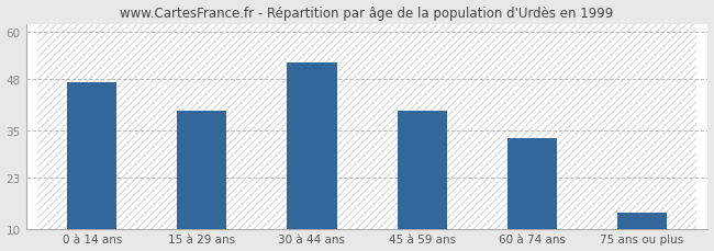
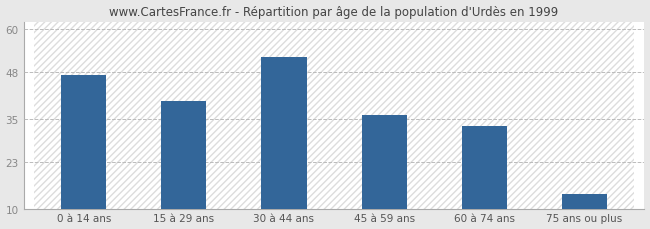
45 à 59 ans: 40 -> 36
